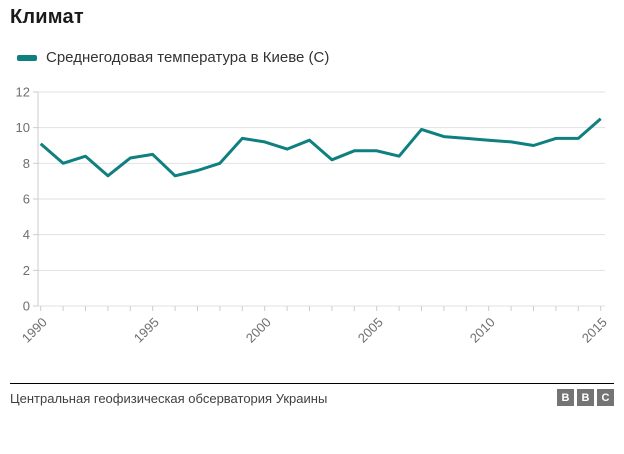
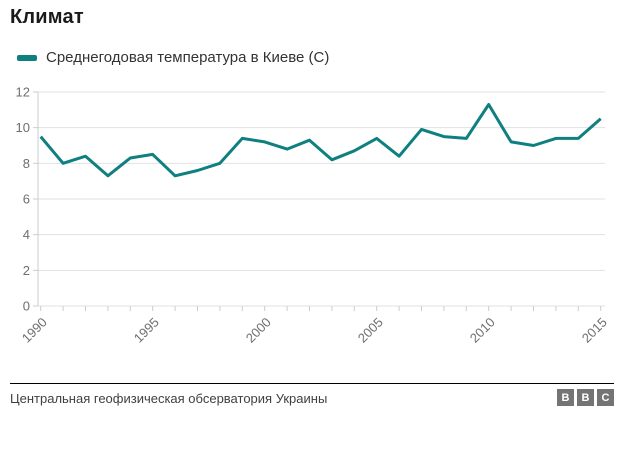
1990: 9.1 -> 9.5
2005: 8.7 -> 9.4
2010: 9.3 -> 11.3
